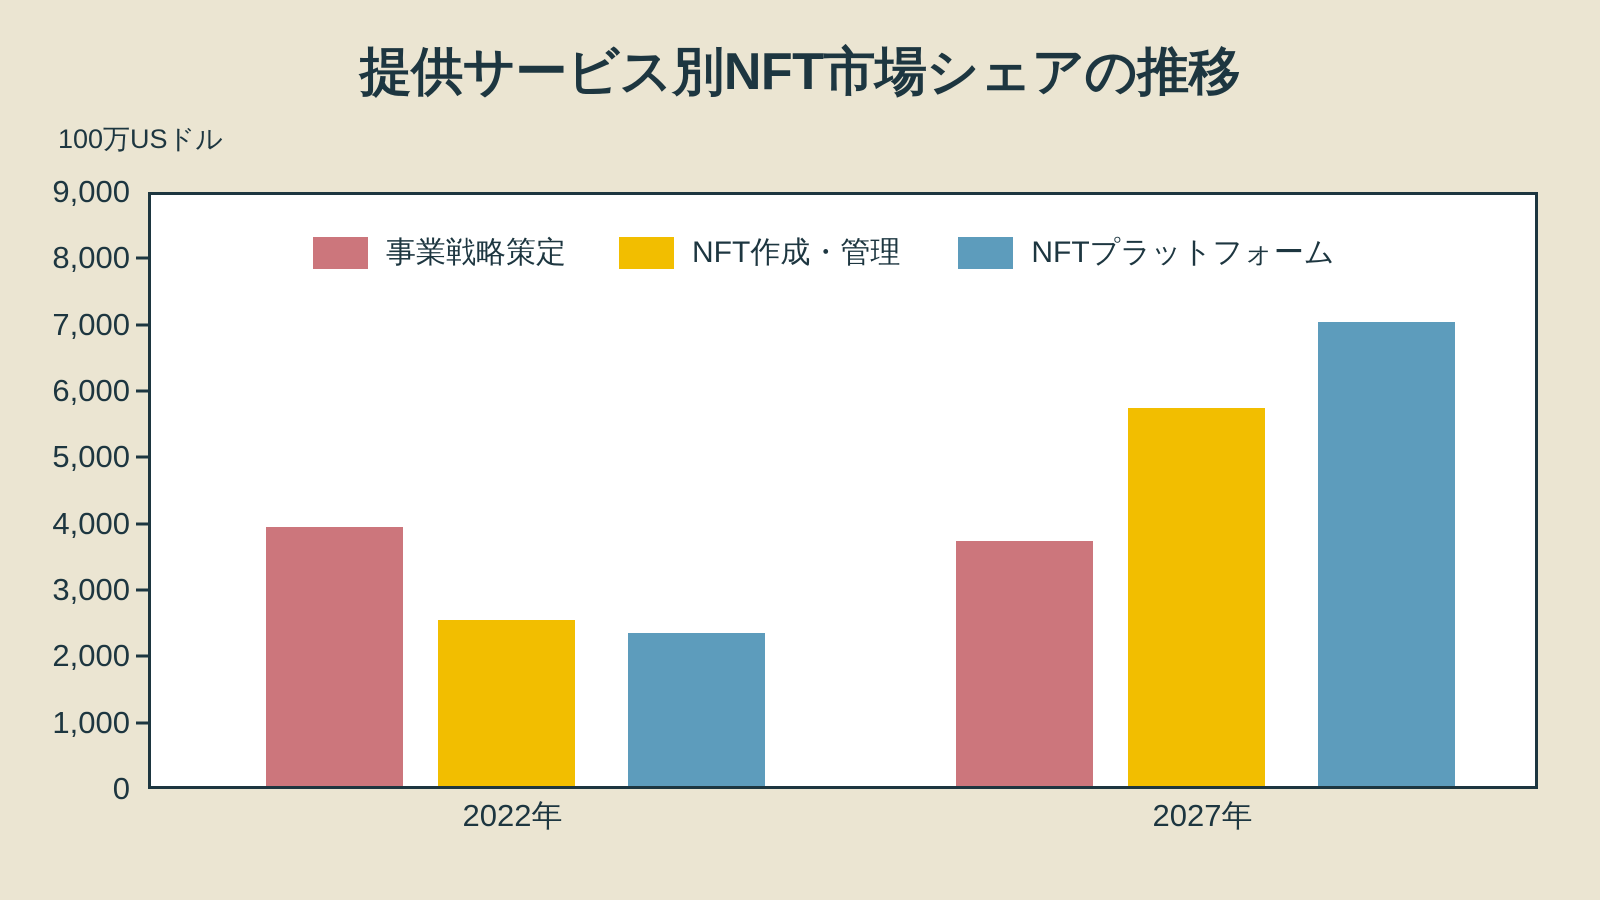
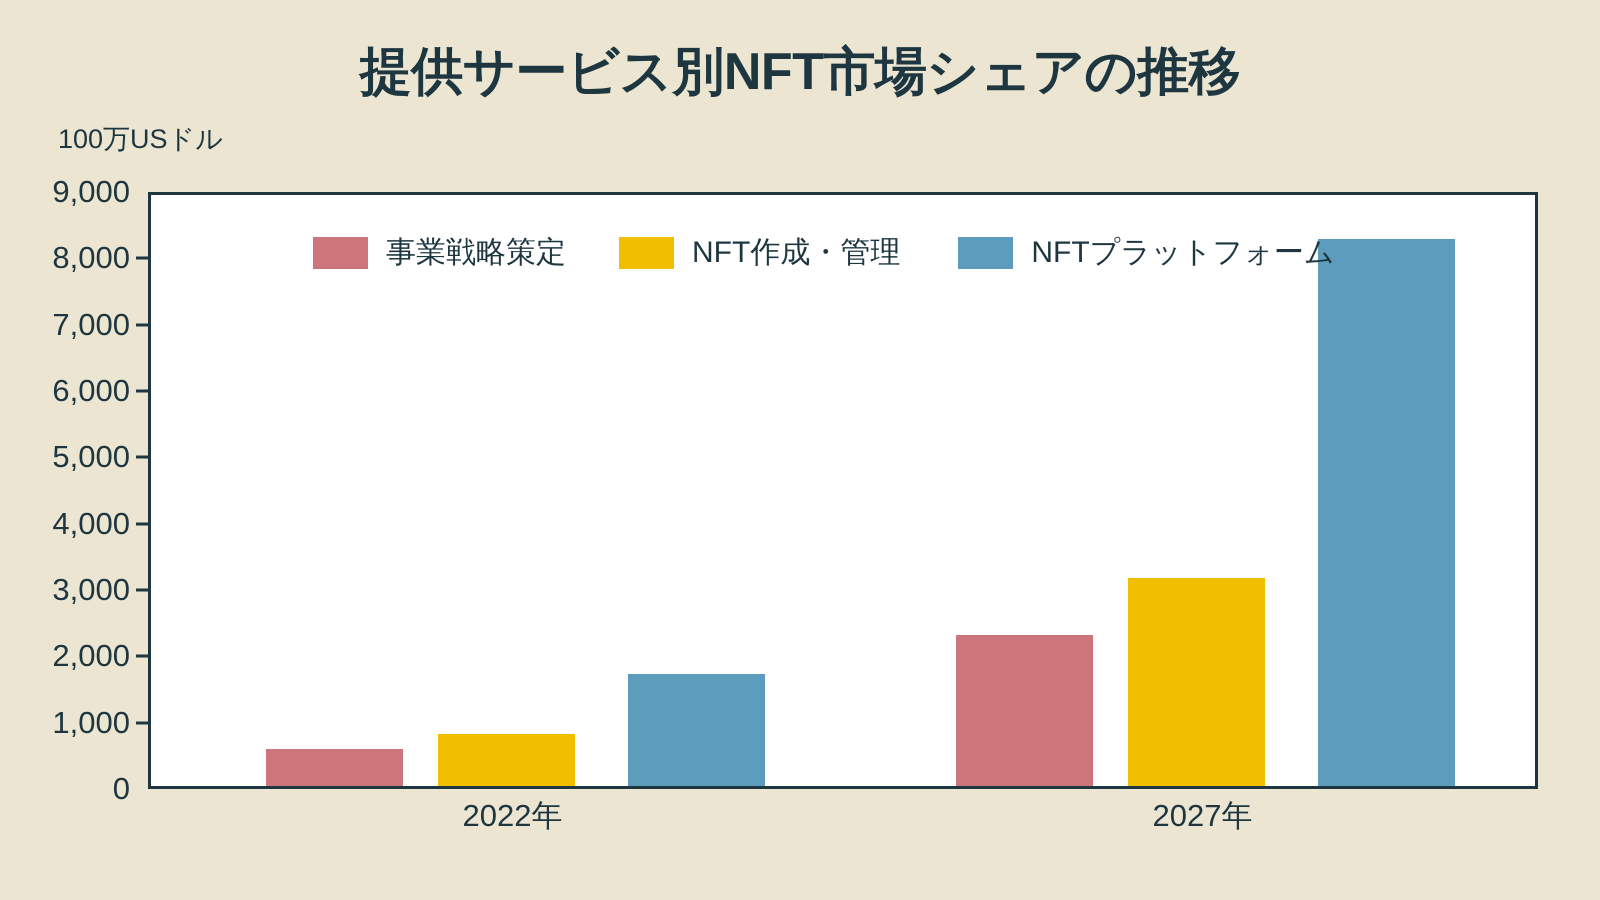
事業戦略策定/2022年: 3900 -> 600
NFT作成・管理/2022年: 2500 -> 800
NFTプラットフォーム/2022年: 2300 -> 1700
事業戦略策定/2027年: 3700 -> 2300
NFT作成・管理/2027年: 5700 -> 3100
NFTプラットフォーム/2027年: 7000 -> 8200
